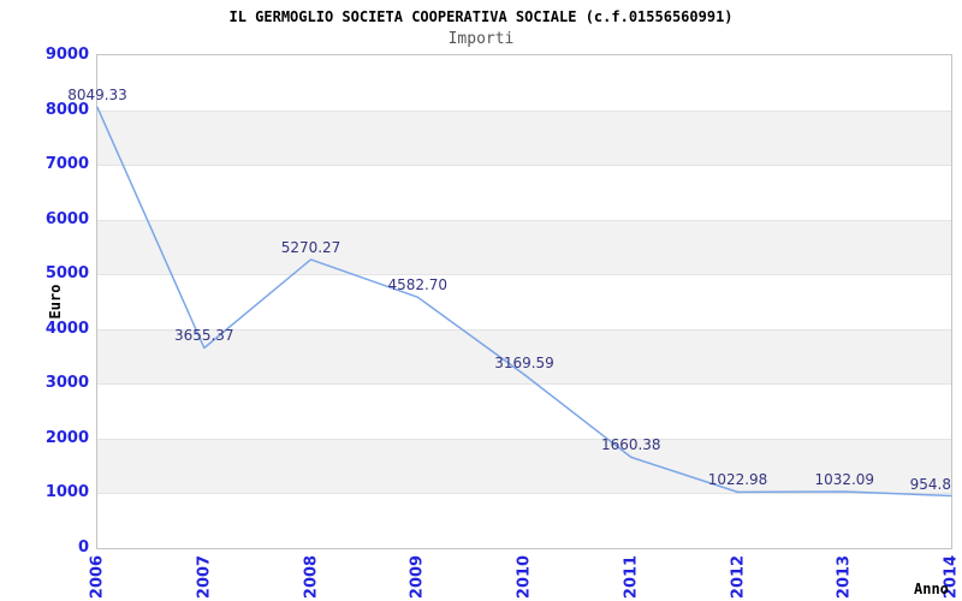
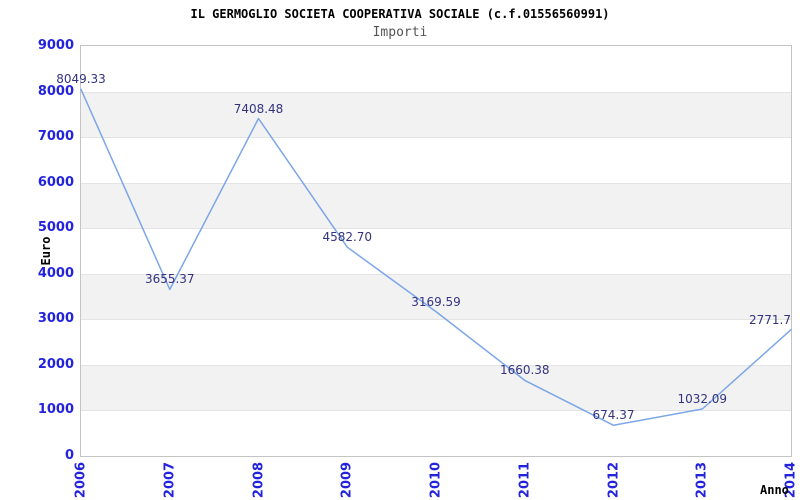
2008: 5270.27 -> 7408.48
2012: 1022.98 -> 674.37
2014: 954.8 -> 2771.7
